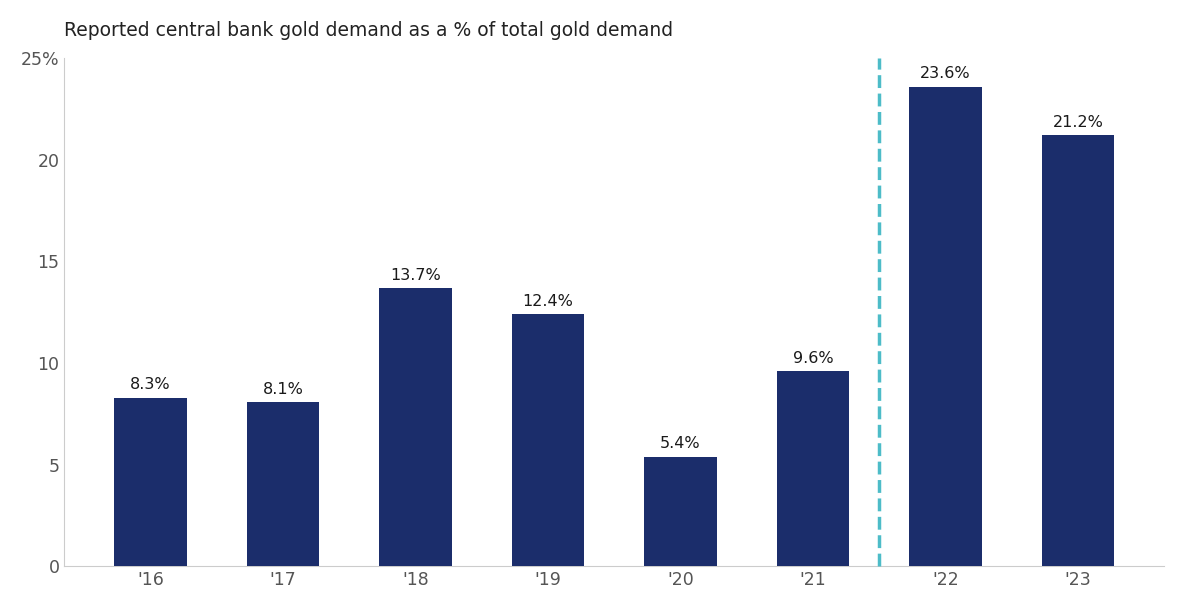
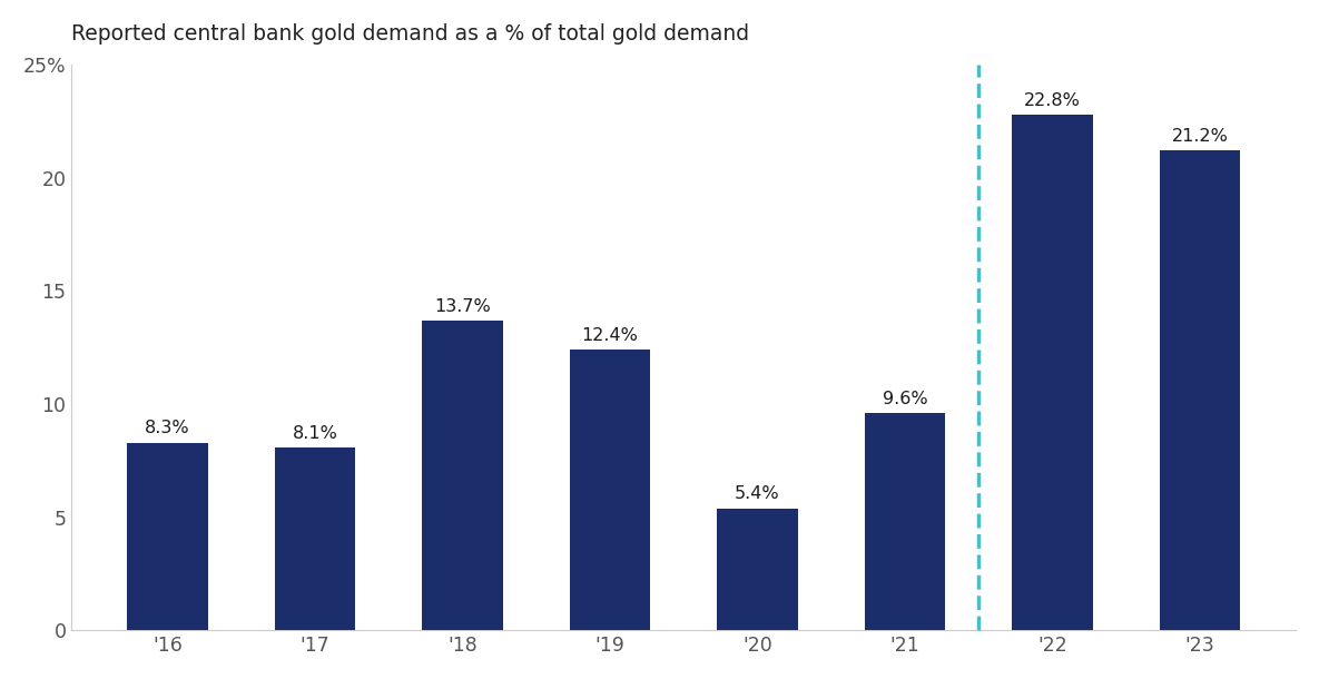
'22: 23.6% -> 22.8%
